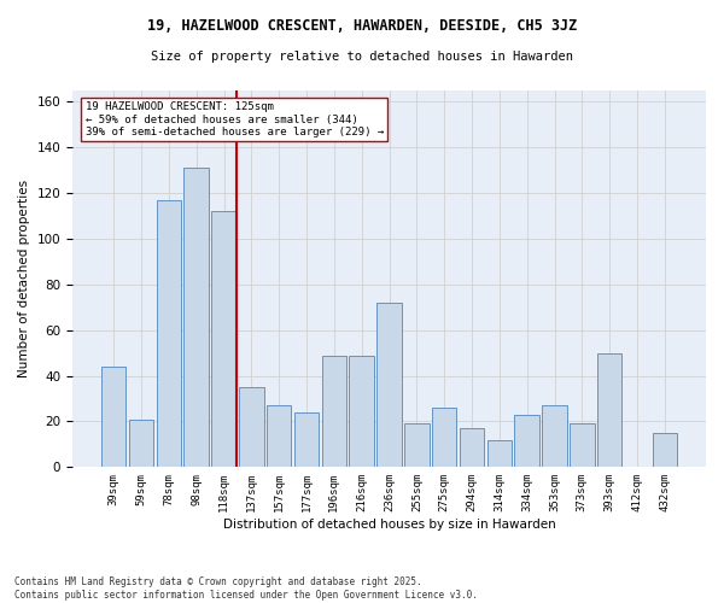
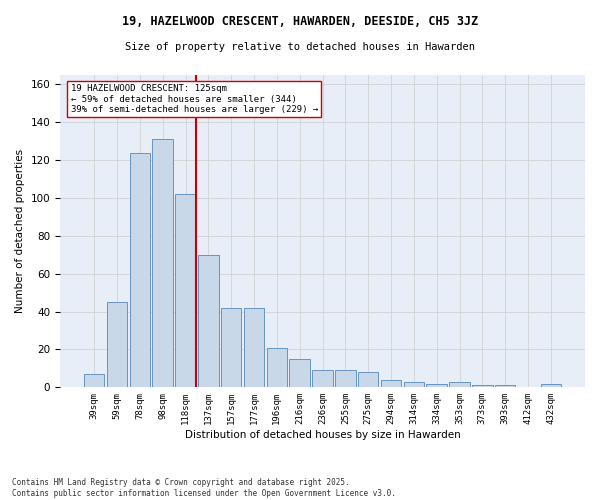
39sqm: 44 -> 7
59sqm: 21 -> 45
78sqm: 117 -> 124
118sqm: 112 -> 102
137sqm: 35 -> 70
157sqm: 27 -> 42
177sqm: 24 -> 42
196sqm: 49 -> 21
216sqm: 49 -> 15
236sqm: 72 -> 9
255sqm: 19 -> 9
275sqm: 26 -> 8
294sqm: 17 -> 4
314sqm: 12 -> 3
334sqm: 23 -> 2
353sqm: 27 -> 3
373sqm: 19 -> 1
393sqm: 50 -> 1
432sqm: 15 -> 2
